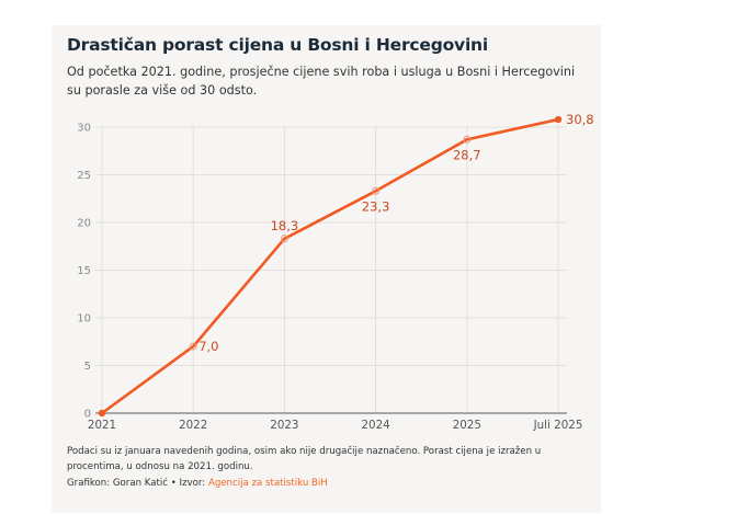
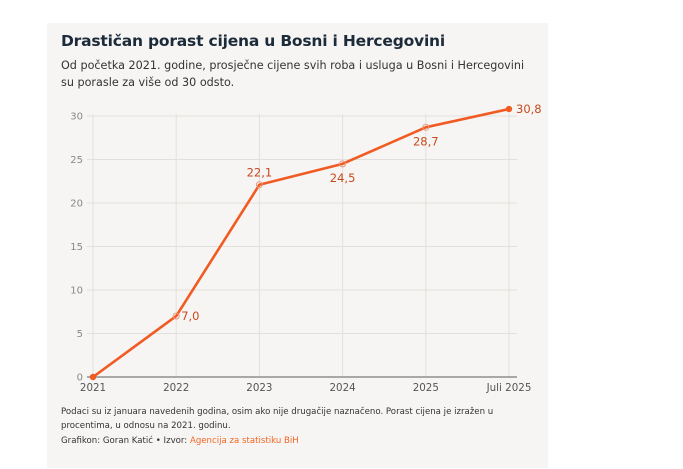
2023: 18,3 -> 22,1
2024: 23,3 -> 24,5
